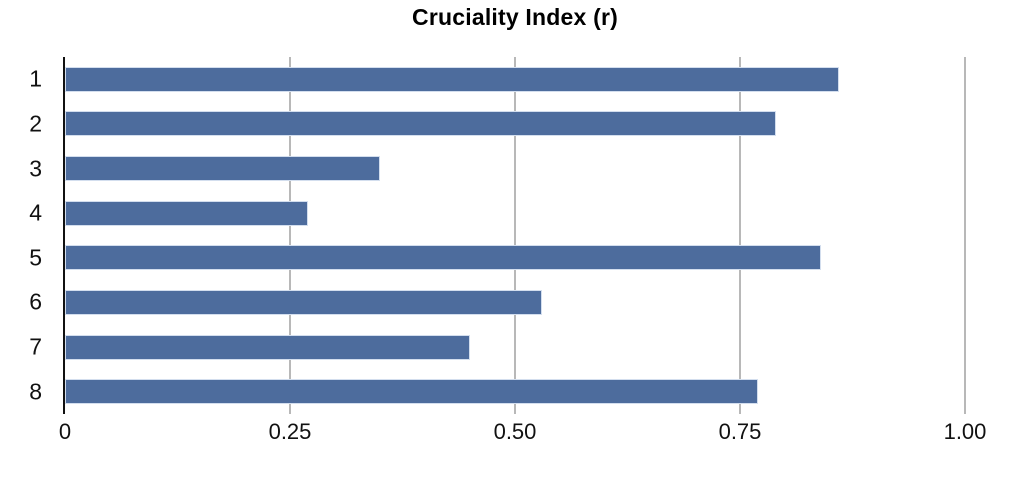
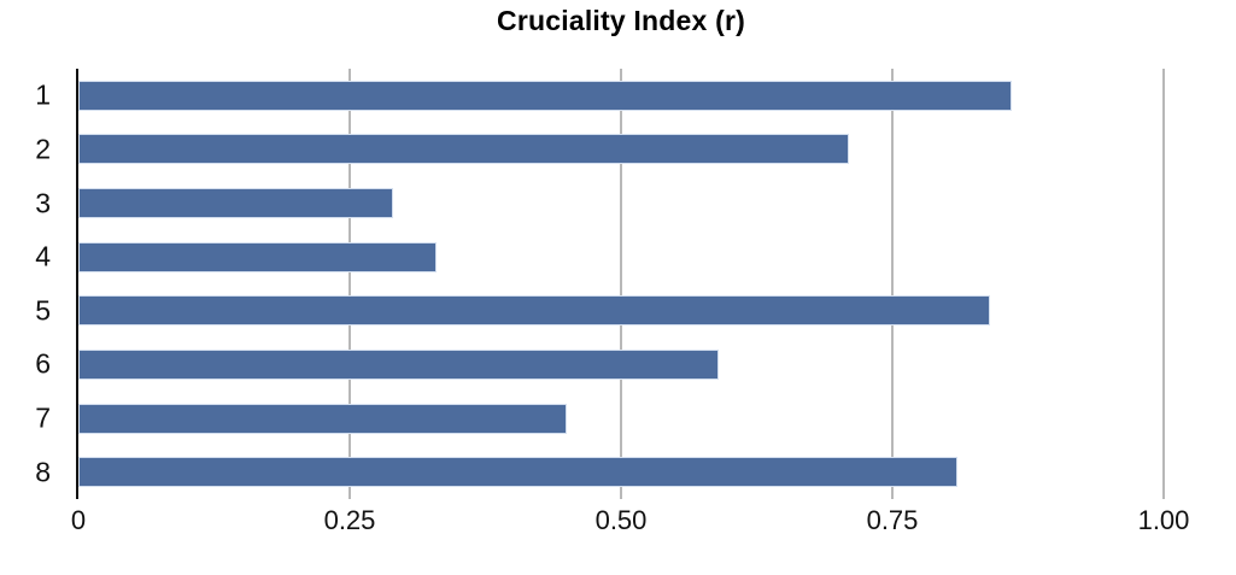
2: 0.79 -> 0.71
3: 0.35 -> 0.29
4: 0.27 -> 0.33
6: 0.53 -> 0.59
8: 0.77 -> 0.81
